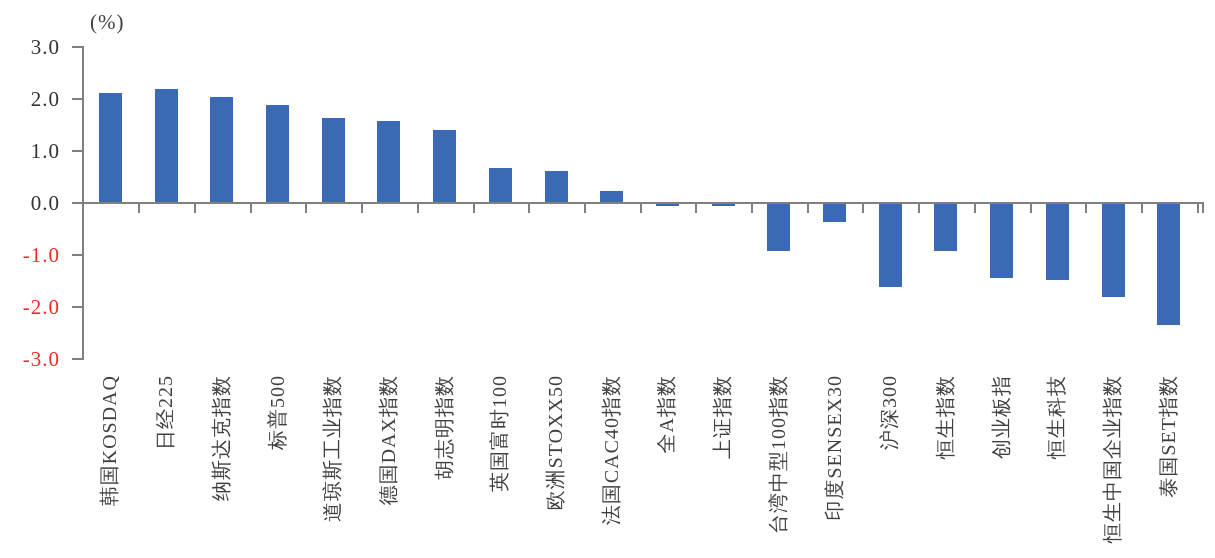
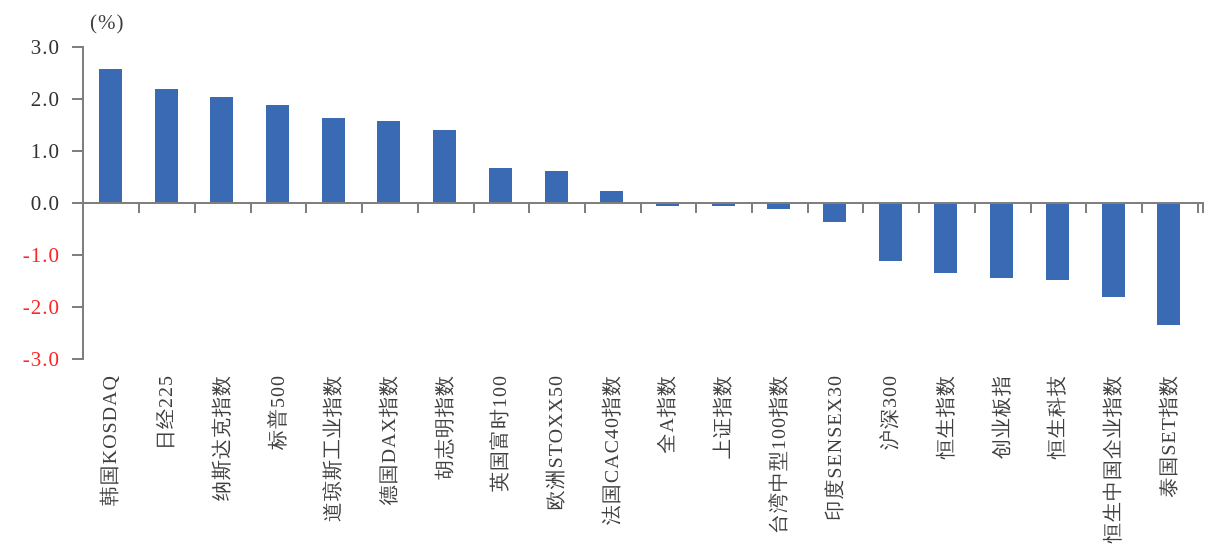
韩国KOSDAQ: 2.1 -> 2.6
台湾中型100指数: -0.9 -> -0.1
沪深300: -1.6 -> -1.1
恒生指数: -0.9 -> -1.3
